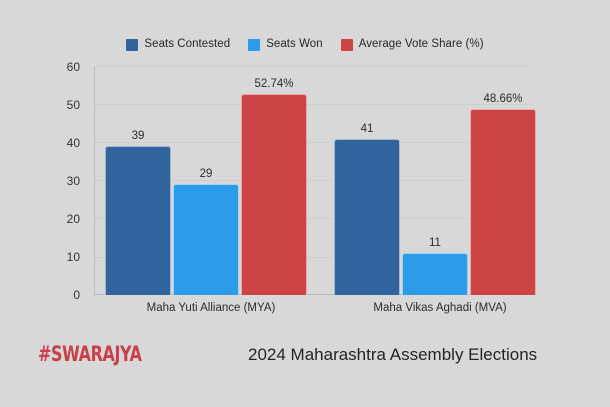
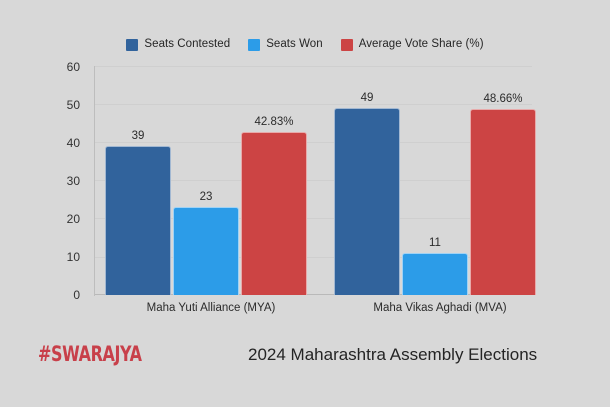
Seats Won/Maha Yuti Alliance (MYA): 29 -> 23
Average Vote Share (%)/Maha Yuti Alliance (MYA): 52.74% -> 42.83%
Seats Contested/Maha Vikas Aghadi (MVA): 41 -> 49
